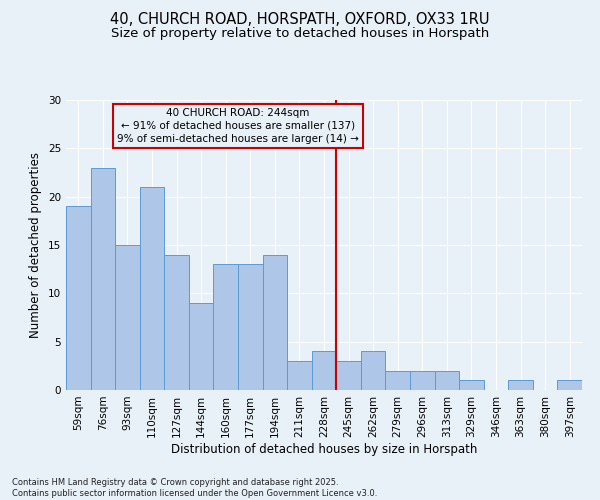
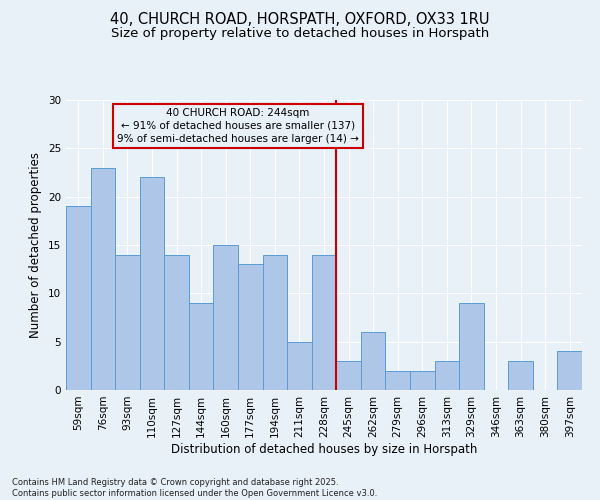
93sqm: 15 -> 14
110sqm: 21 -> 22
160sqm: 13 -> 15
211sqm: 3 -> 5
228sqm: 4 -> 14
262sqm: 4 -> 6
313sqm: 2 -> 3
329sqm: 1 -> 9
363sqm: 1 -> 3
397sqm: 1 -> 4
